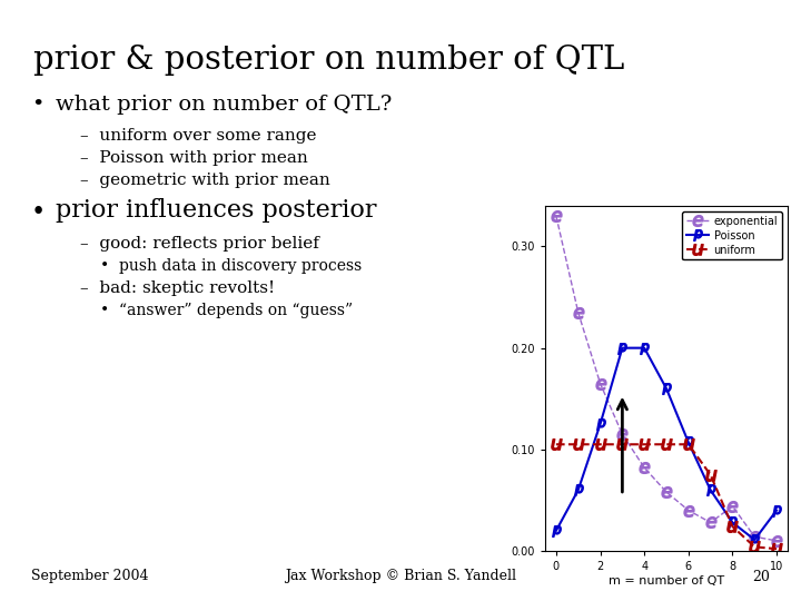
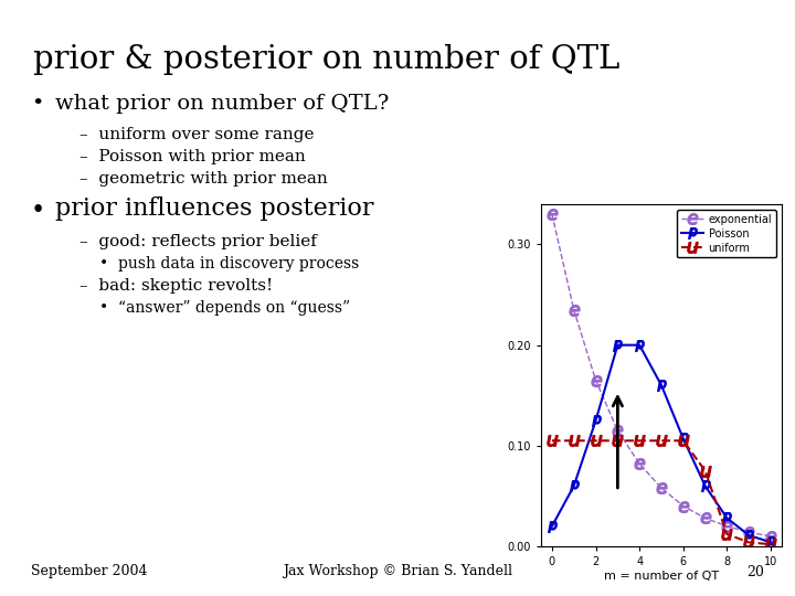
exponential/8: 0.044 -> 0.020
uniform/8: 0.024 -> 0.012
Poisson/10: 0.040 -> 0.004
